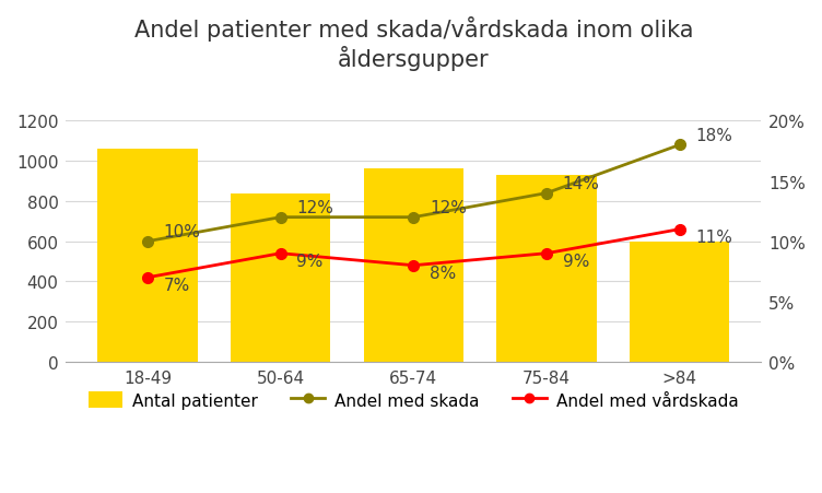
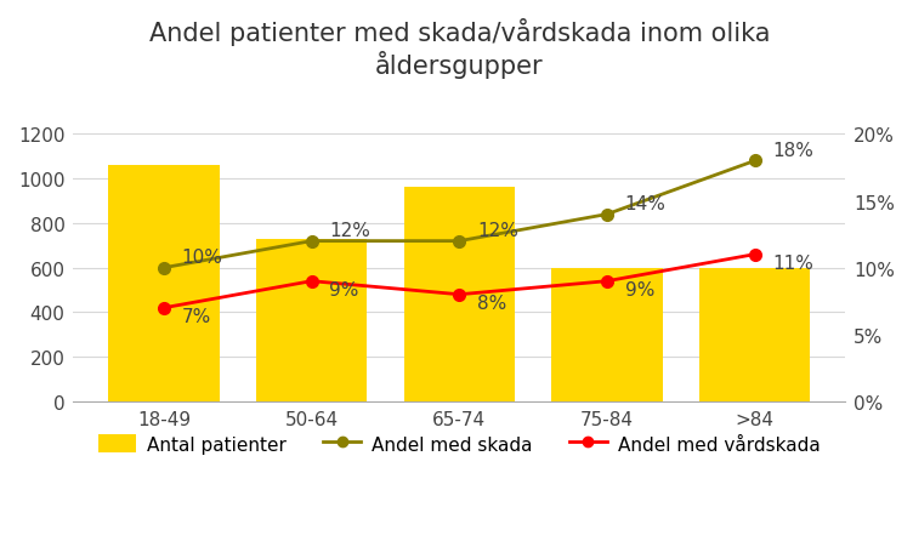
Antal patienter/50-64: 840 -> 730
Antal patienter/75-84: 930 -> 600
